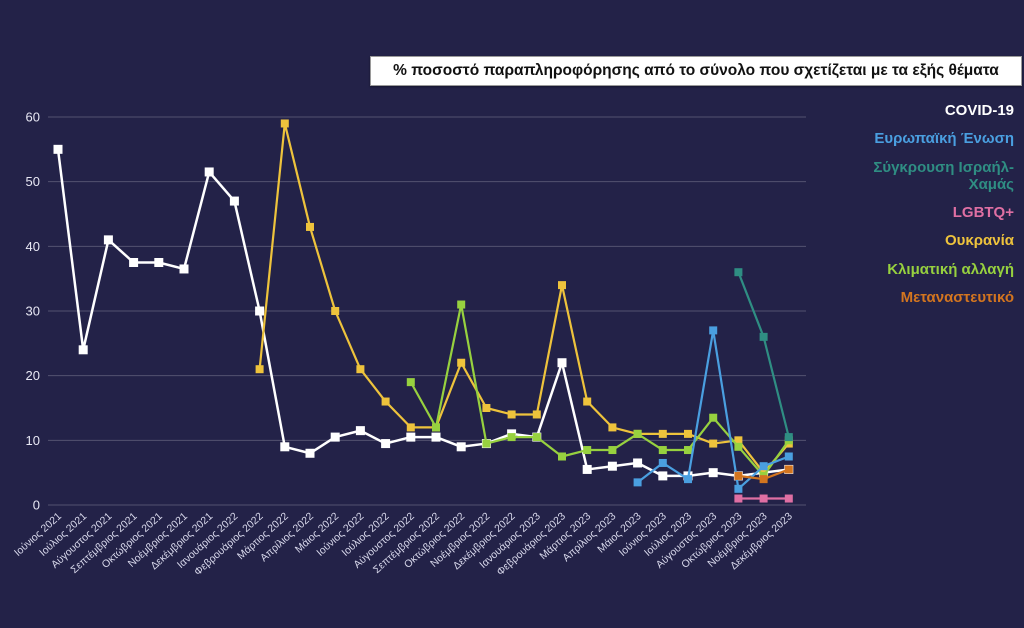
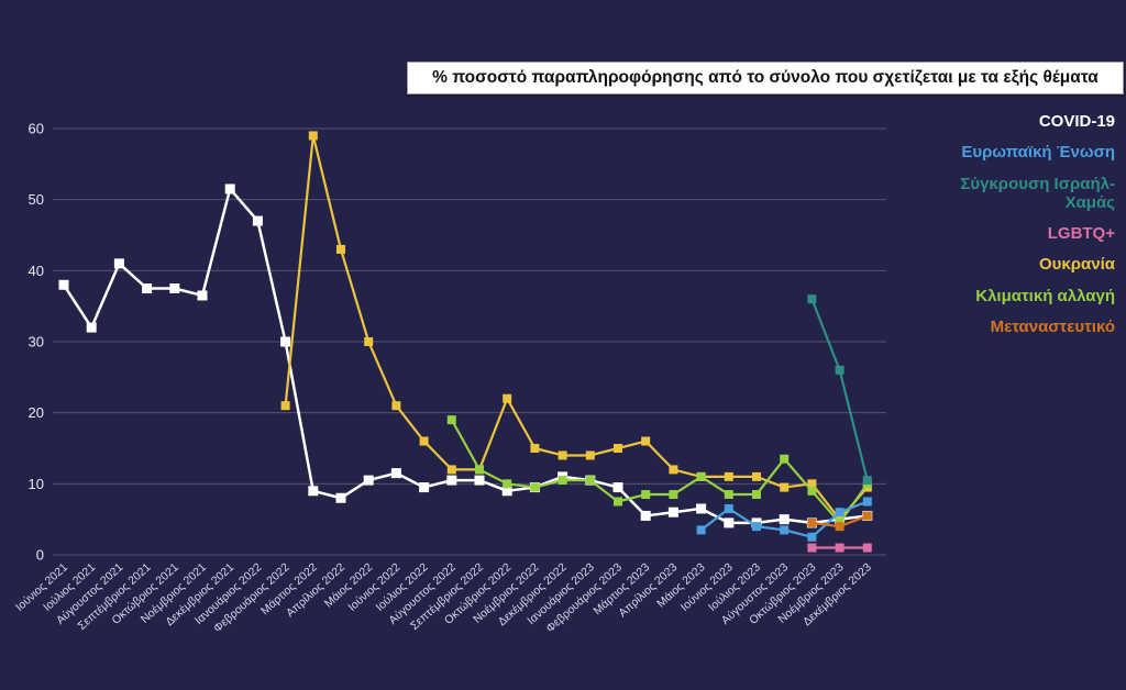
COVID-19/Ιούνιος 2021: 55 -> 38
COVID-19/Ιούλιος 2021: 24 -> 32
Κλιματική αλλαγή/Οκτώβριος 2022: 31 -> 10
COVID-19/Φεβρουάριος 2023: 22 -> 10
Ουκρανία/Φεβρουάριος 2023: 34 -> 15
Ευρωπαϊκή Ένωση/Αύγουστος 2023: 27 -> 4
